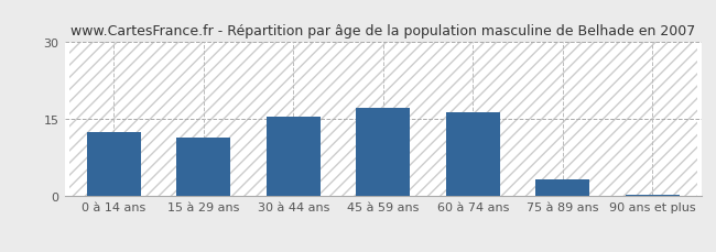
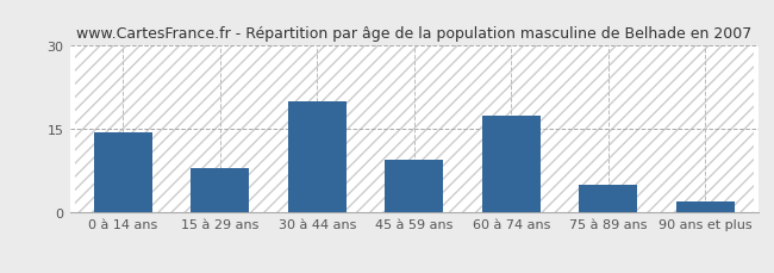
0 à 14 ans: 12.5 -> 14.5
15 à 29 ans: 11.5 -> 8.0
30 à 44 ans: 15.5 -> 20.0
45 à 59 ans: 17.2 -> 9.5
60 à 74 ans: 16.4 -> 17.5
75 à 89 ans: 3.2 -> 5.0
90 ans et plus: 0.2 -> 2.0
